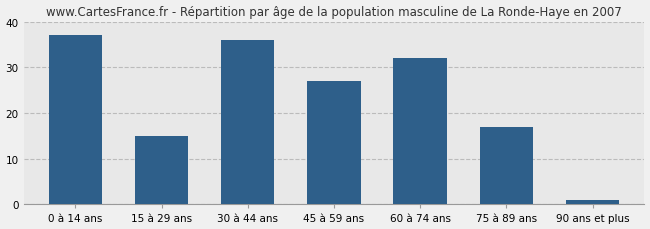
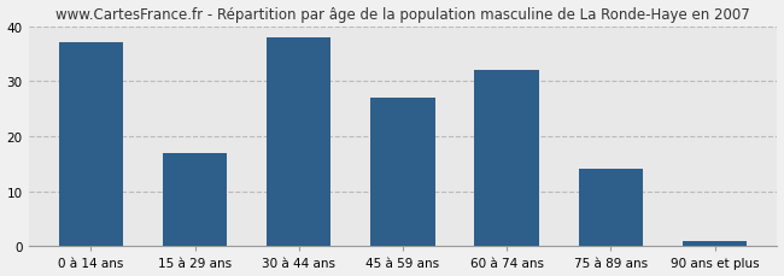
15 à 29 ans: 15 -> 17
30 à 44 ans: 36 -> 38
75 à 89 ans: 17 -> 14
